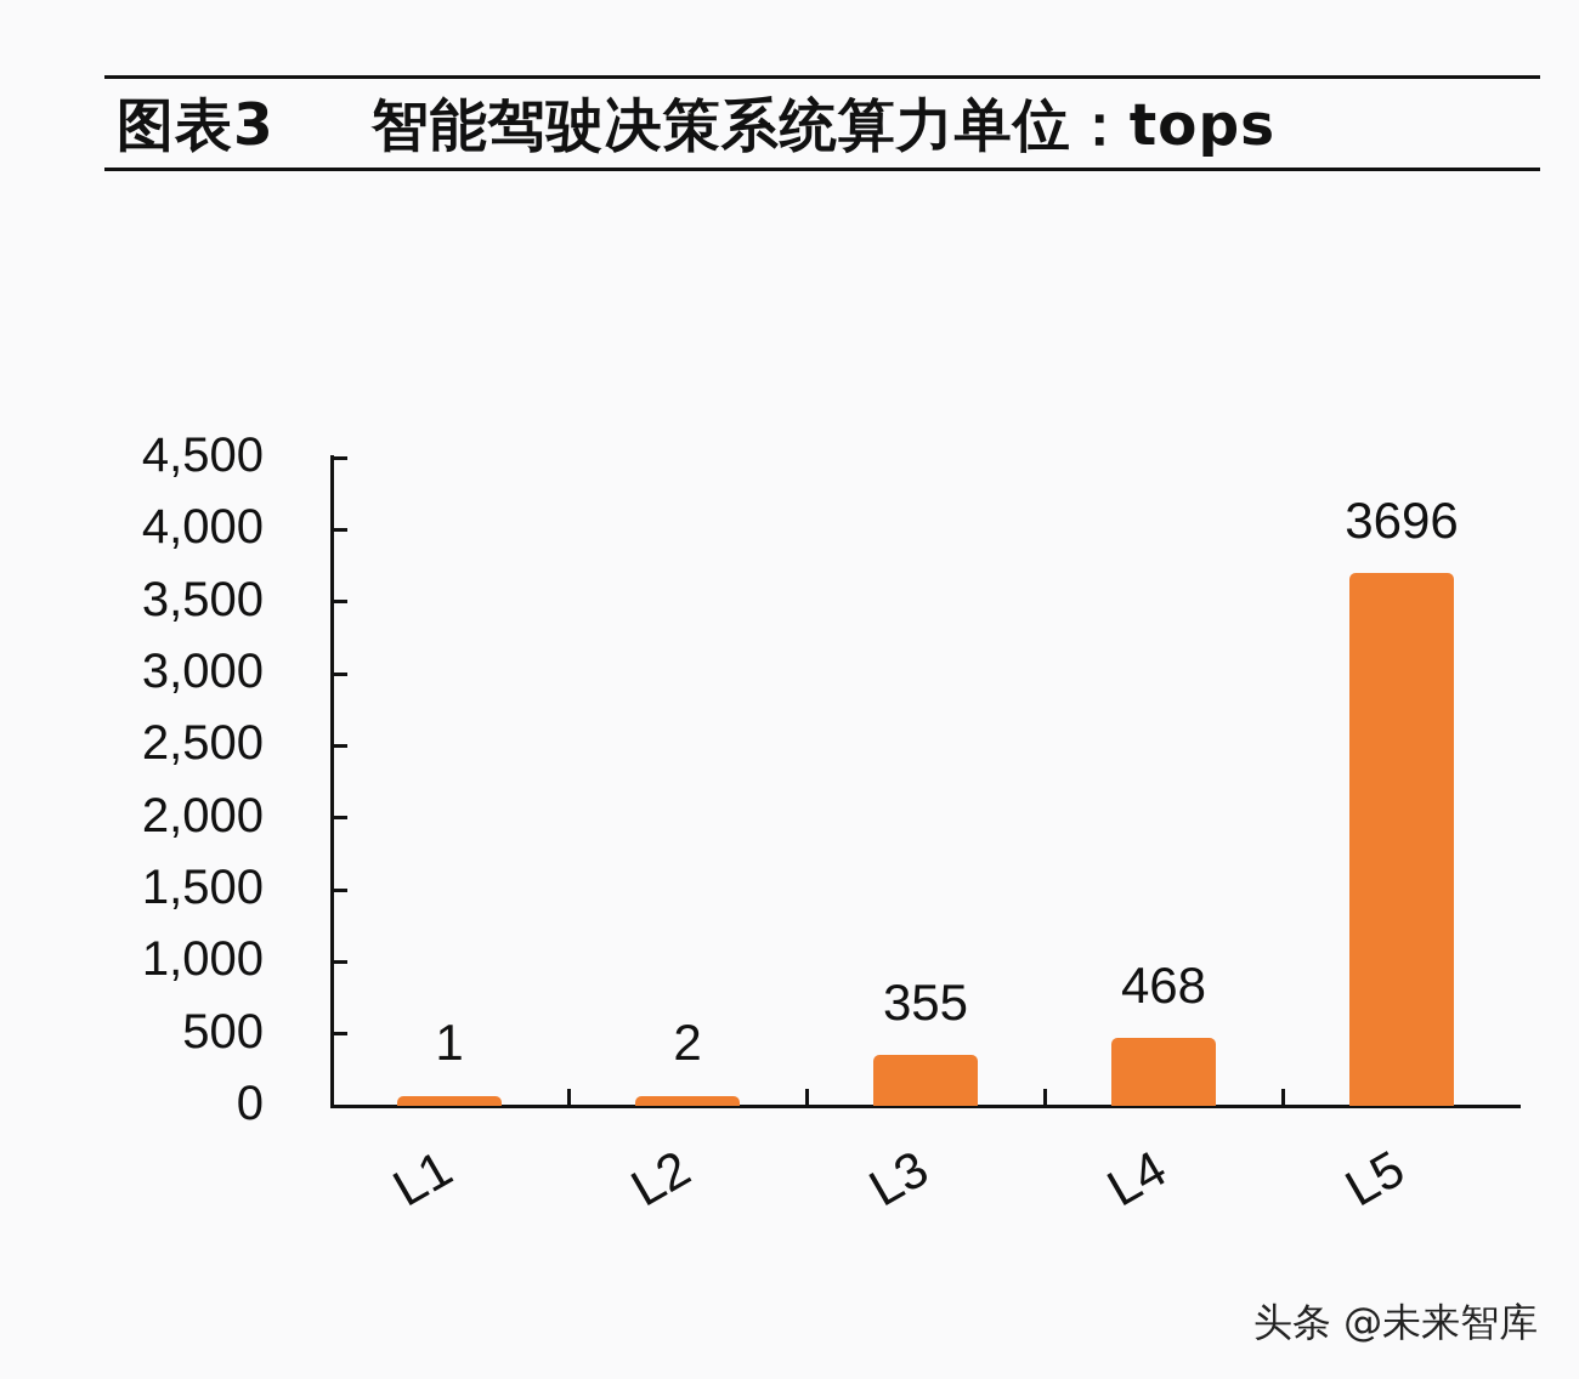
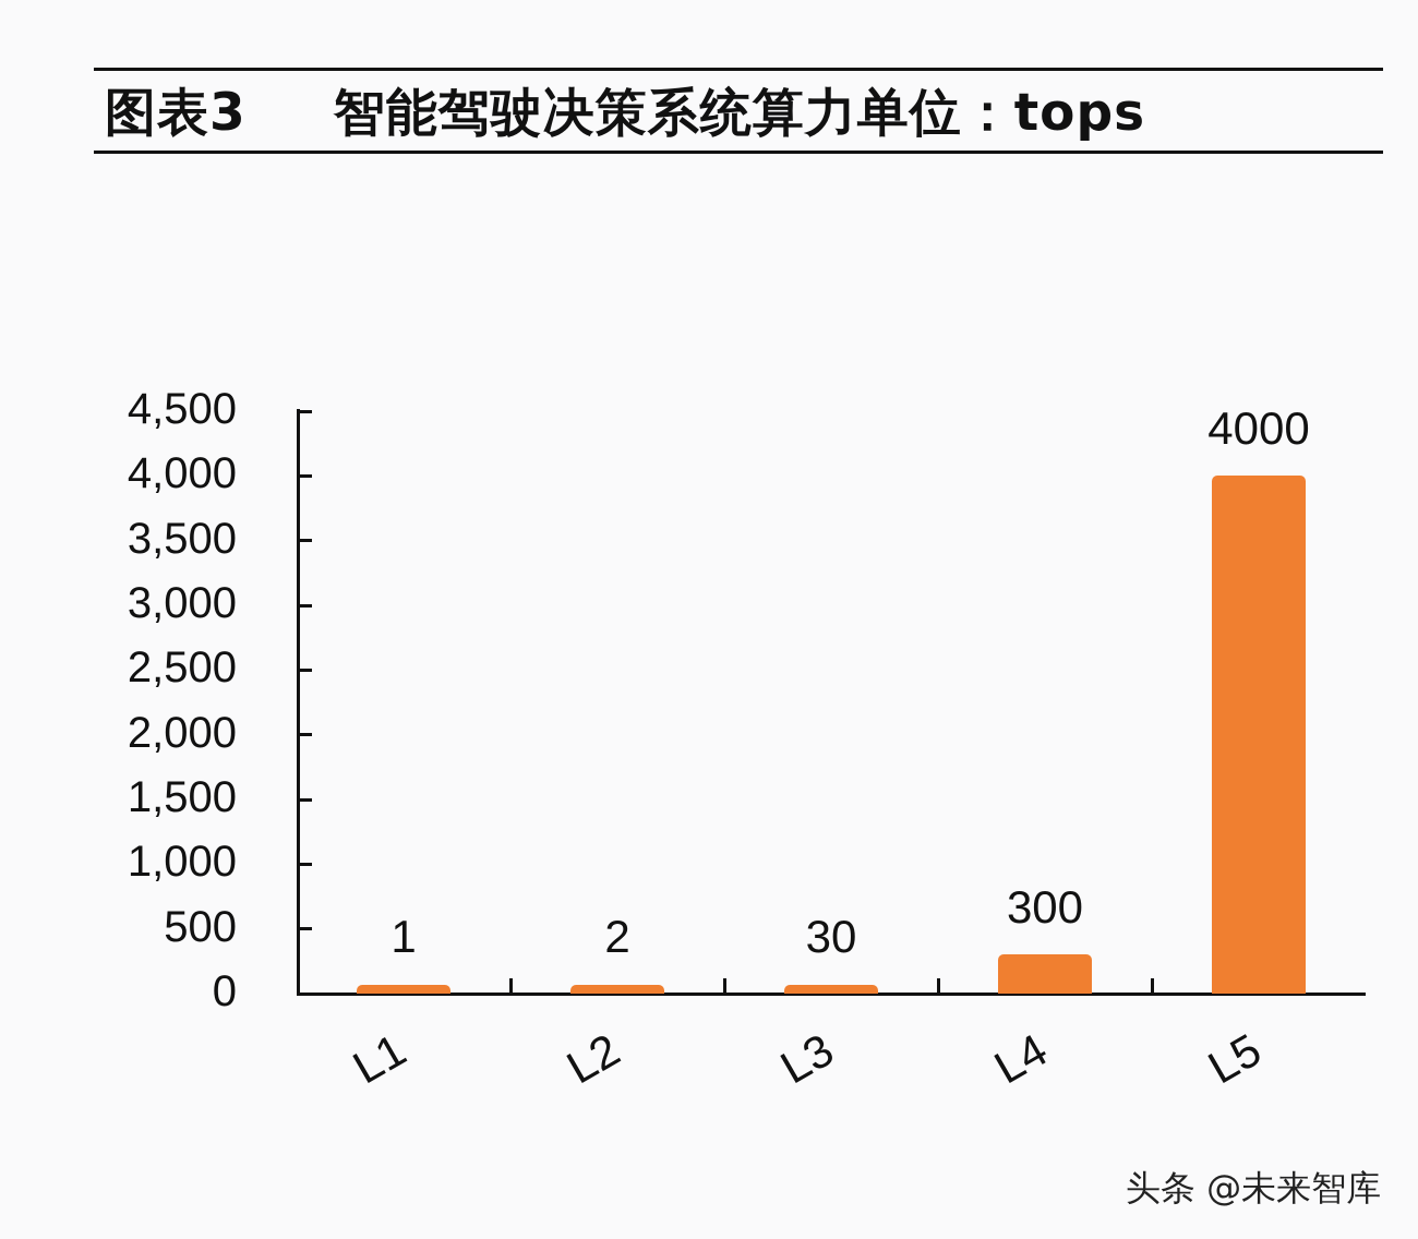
L3: 355 -> 30
L4: 468 -> 300
L5: 3696 -> 4000
